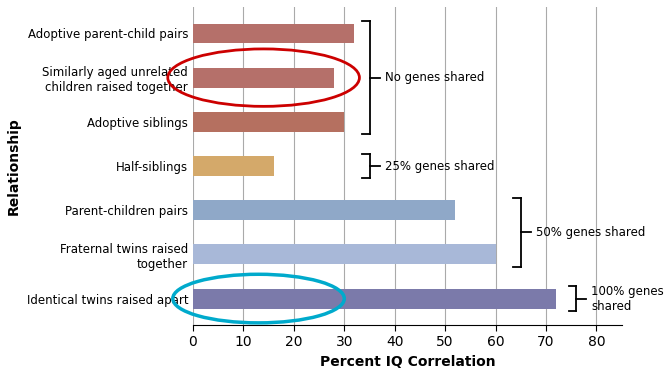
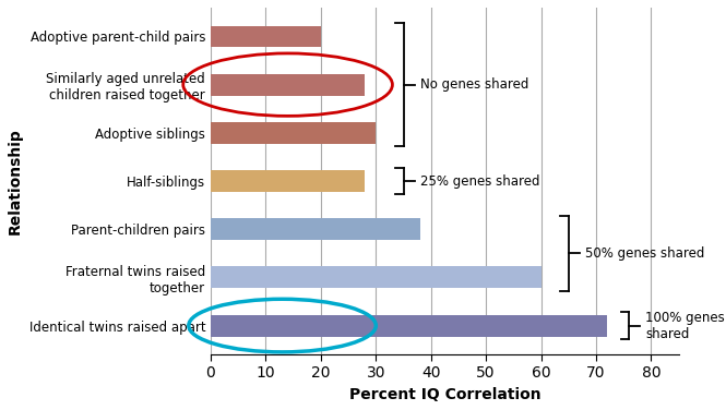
Adoptive parent-child pairs: 32 -> 20
Half-siblings: 16 -> 28
Parent-children pairs: 52 -> 38
